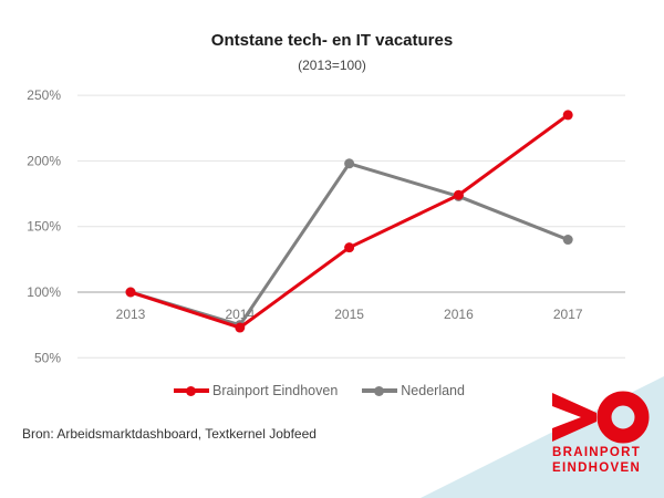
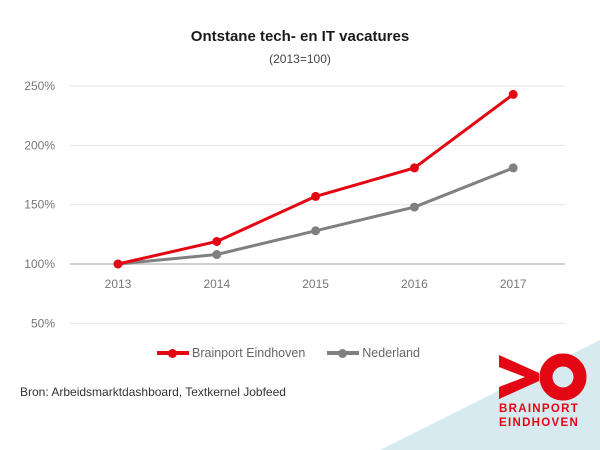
Brainport Eindhoven/2014: 73% -> 119%
Nederland/2014: 75% -> 108%
Brainport Eindhoven/2015: 134% -> 157%
Nederland/2015: 198% -> 128%
Brainport Eindhoven/2016: 174% -> 181%
Nederland/2016: 173% -> 148%
Brainport Eindhoven/2017: 235% -> 243%
Nederland/2017: 140% -> 181%
